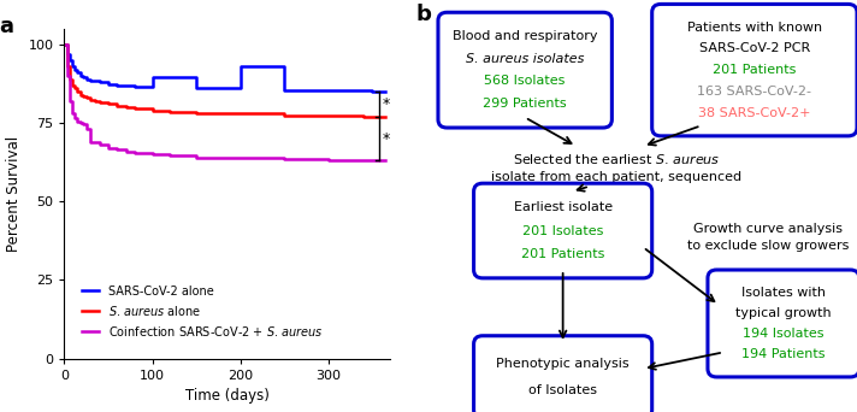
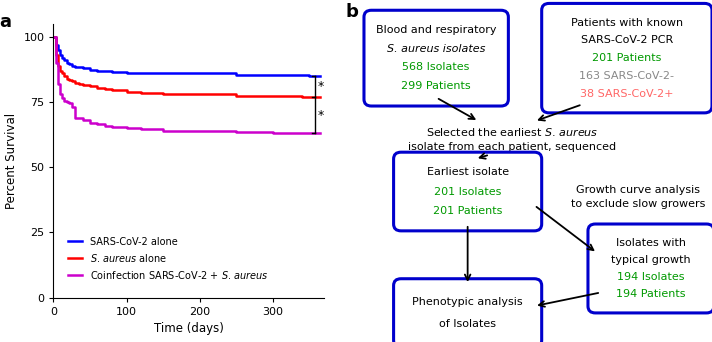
SARS-CoV-2 alone/100: 89.5 -> 86.2
SARS-CoV-2 alone/200: 93.0 -> 86.0
